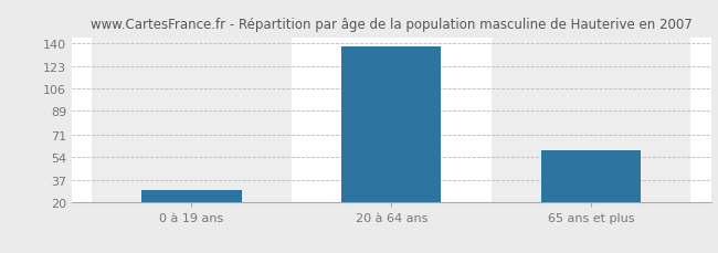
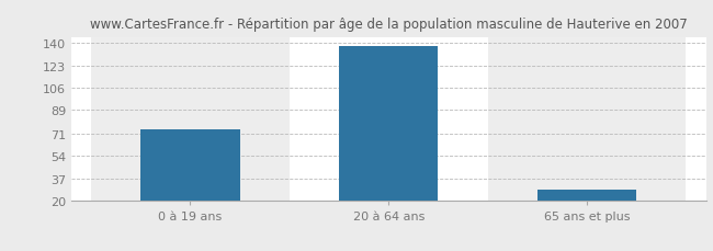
0 à 19 ans: 29 -> 74
65 ans et plus: 59 -> 28
